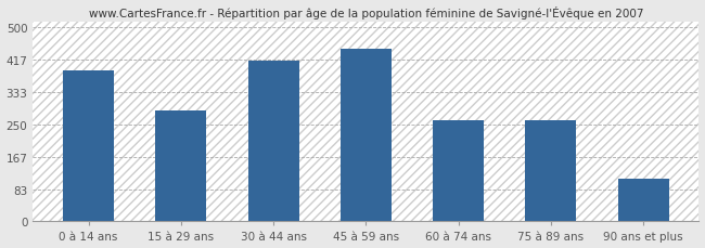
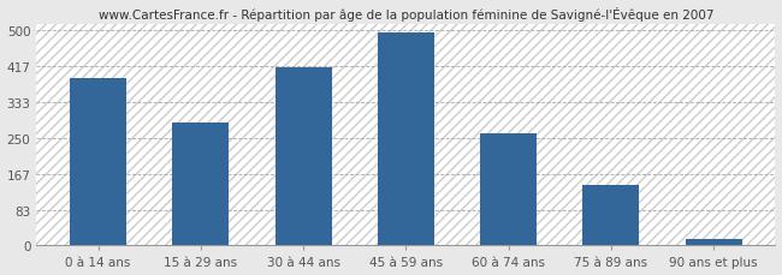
45 à 59 ans: 445 -> 497
75 à 89 ans: 260 -> 140
90 ans et plus: 110 -> 15
